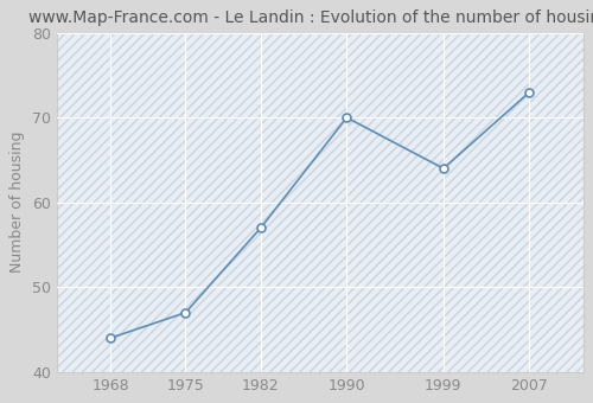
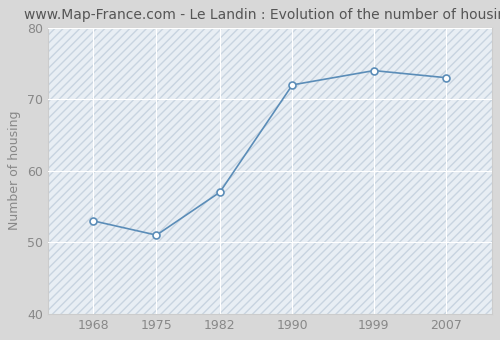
1968: 44 -> 53
1975: 47 -> 51
1990: 70 -> 72
1999: 64 -> 74
